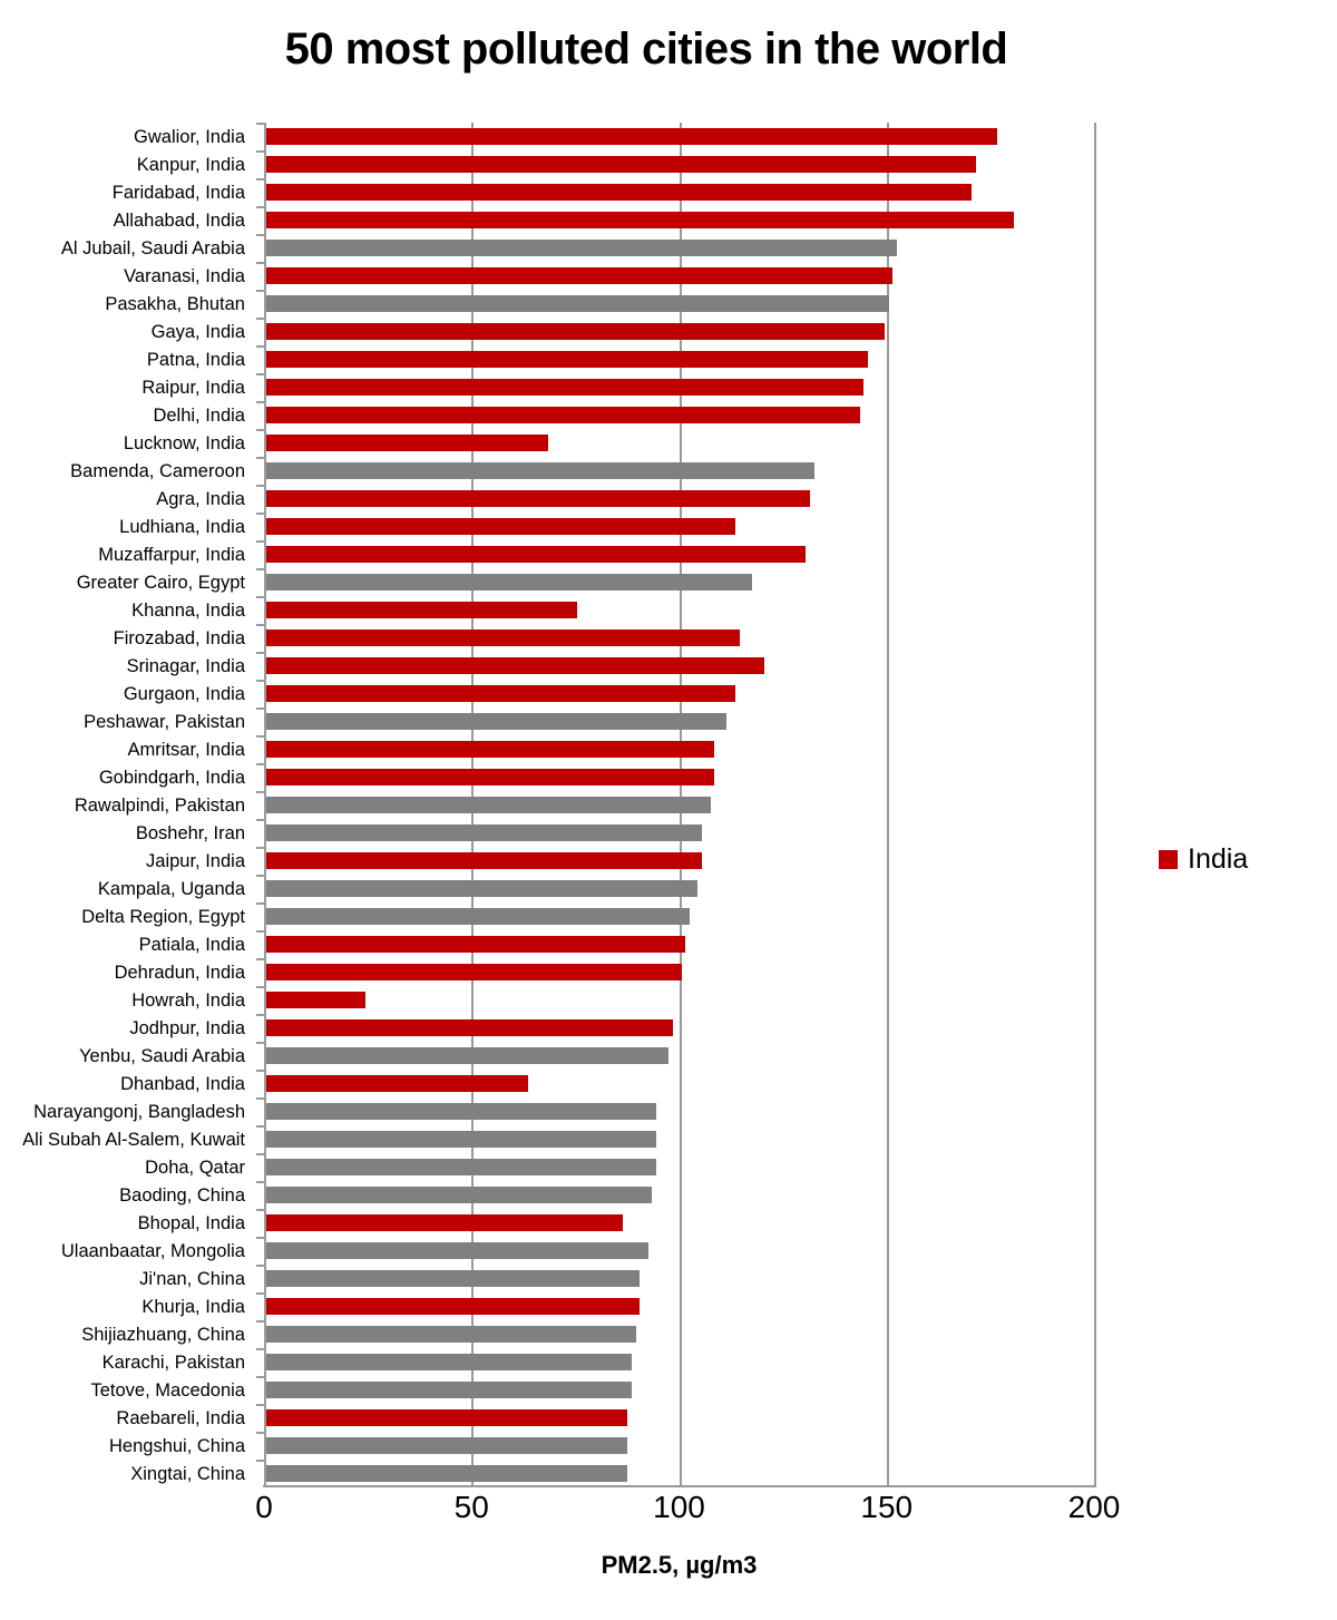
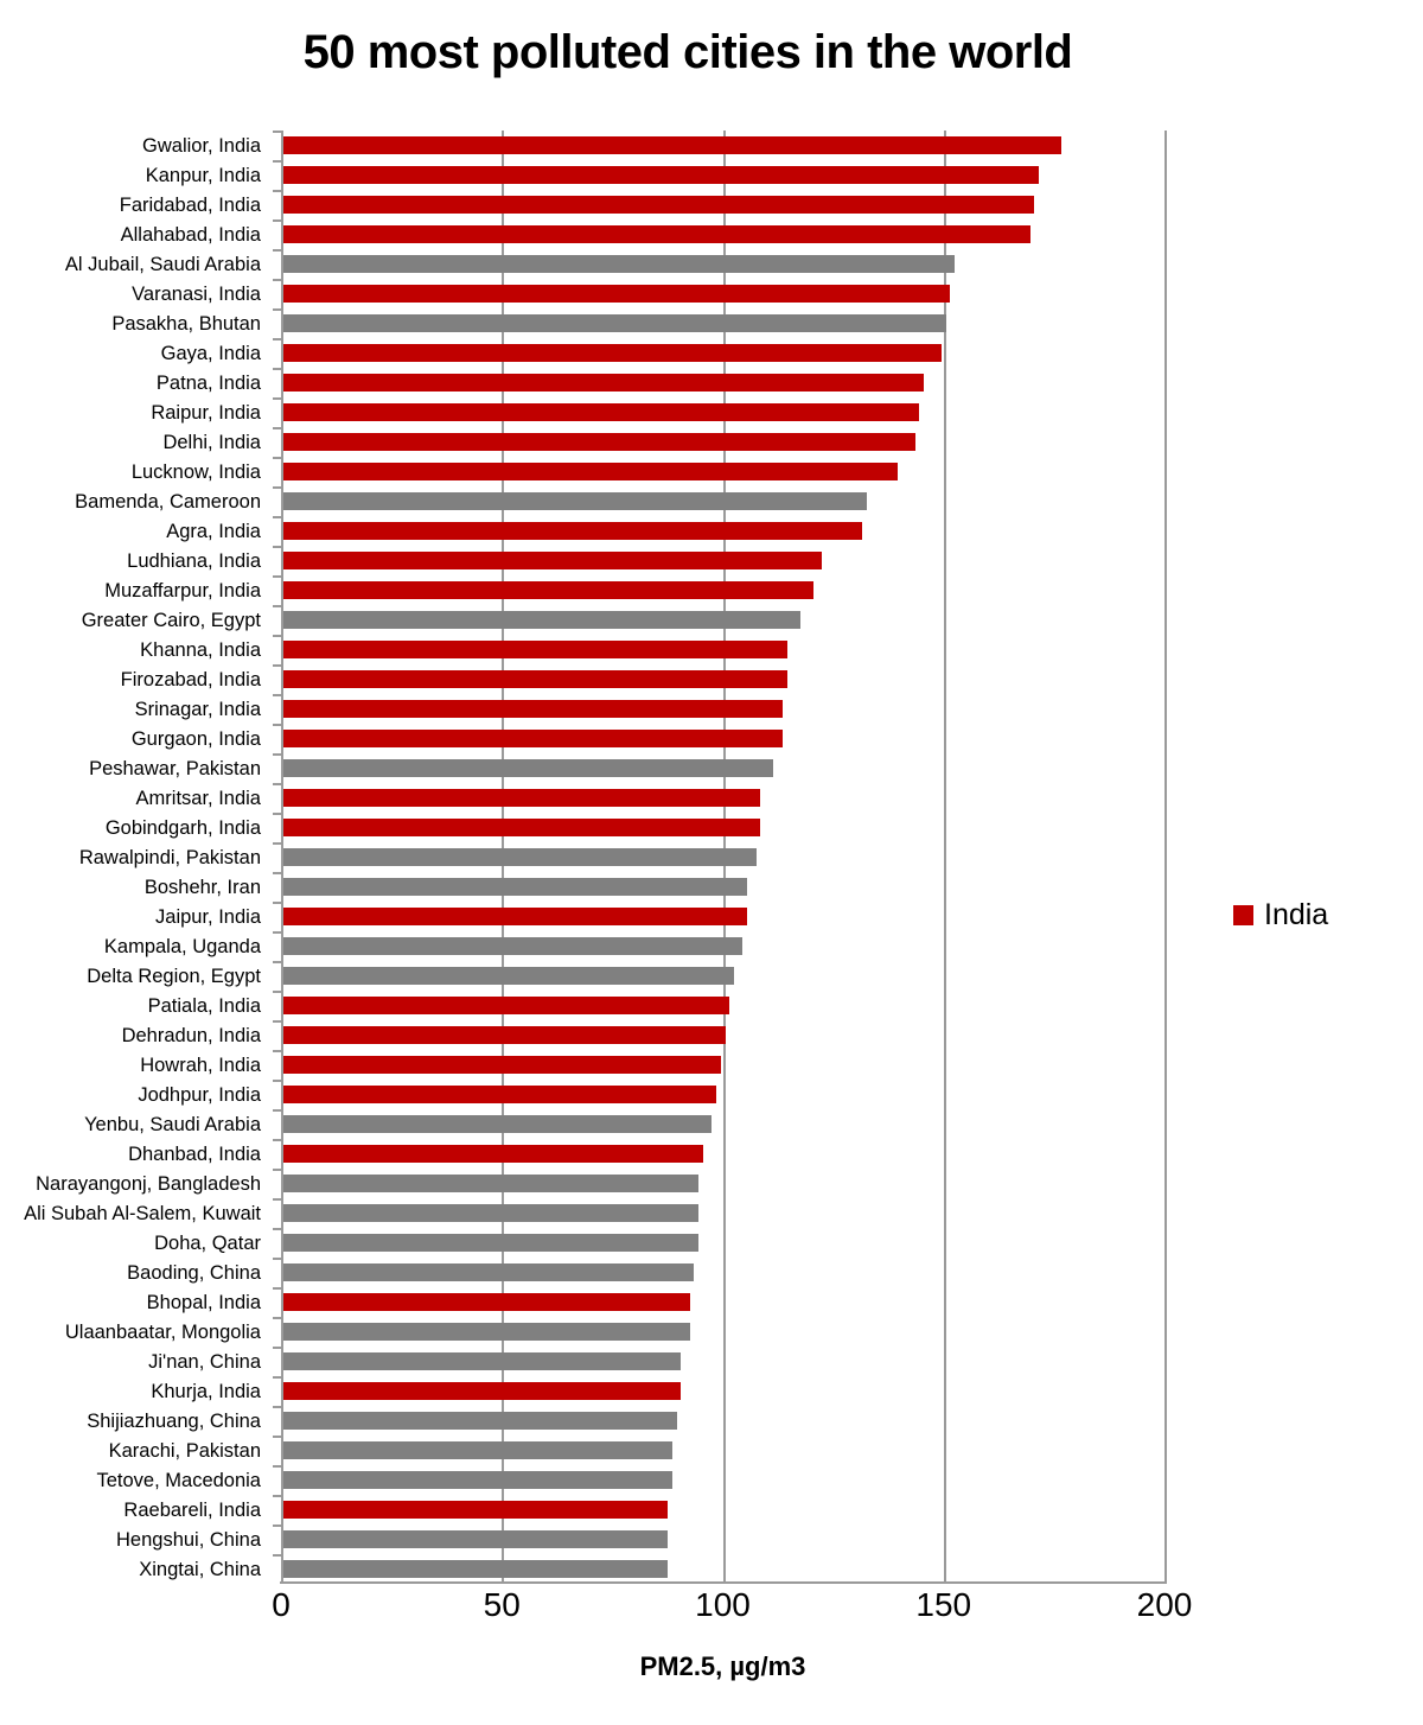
Allahabad, India: 180 -> 169
Lucknow, India: 68 -> 139
Ludhiana, India: 113 -> 122
Muzaffarpur, India: 130 -> 120
Khanna, India: 75 -> 114
Srinagar, India: 120 -> 113
Howrah, India: 24 -> 99
Dhanbad, India: 63 -> 95
Bhopal, India: 86 -> 92
